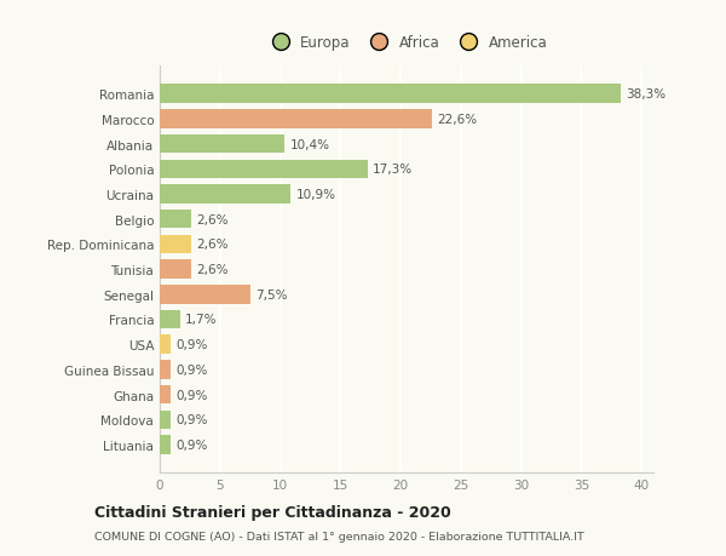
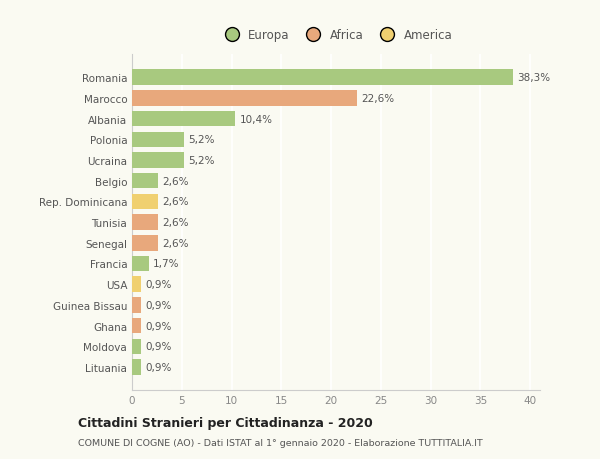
Polonia: 17,3% -> 5,2%
Ucraina: 10,9% -> 5,2%
Senegal: 7,5% -> 2,6%
